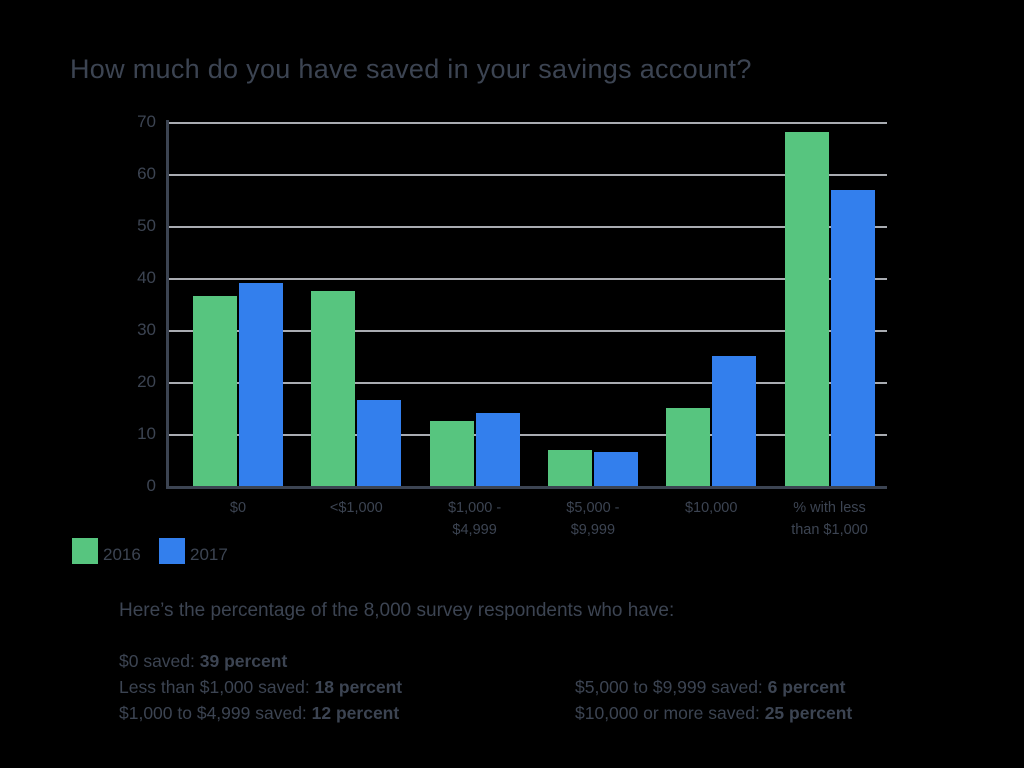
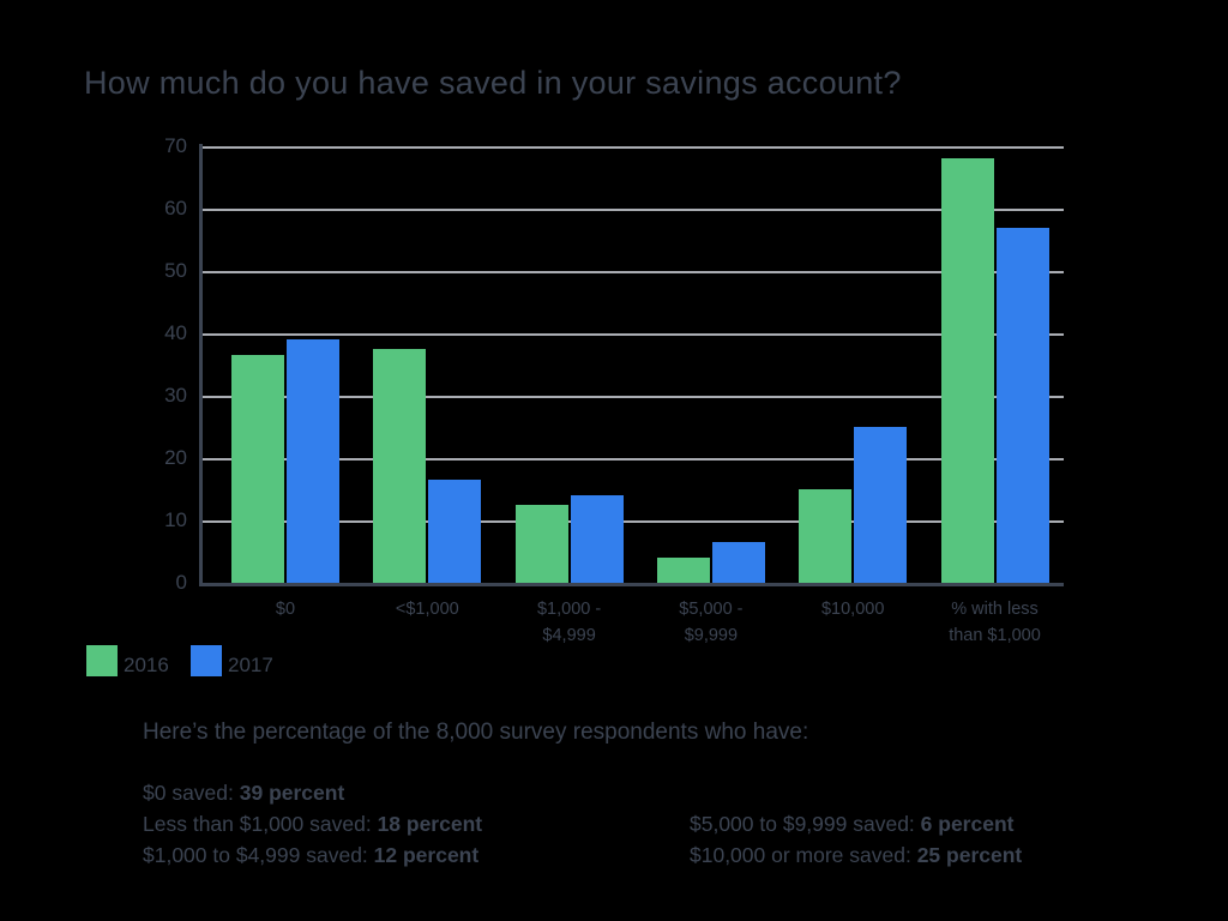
2016/$5,000 - $9,999: 7 -> 4
